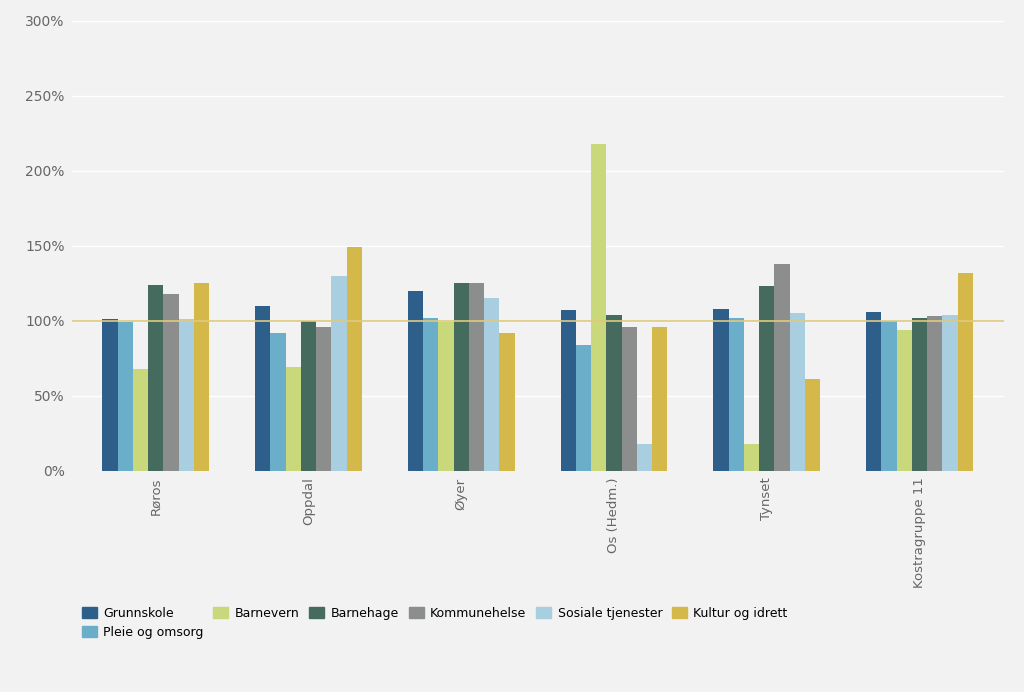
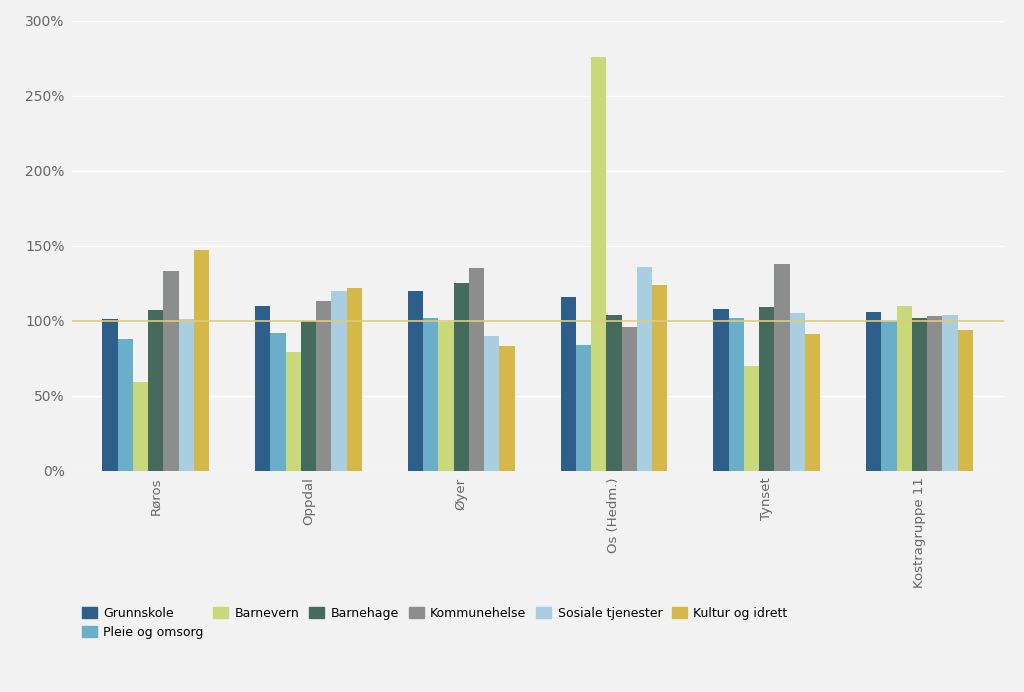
Pleie og omsorg/Røros: 99% -> 88%
Barnevern/Røros: 68% -> 59%
Barnehage/Røros: 124% -> 107%
Kommunehelse/Røros: 118% -> 133%
Kultur og idrett/Røros: 125% -> 147%
Barnevern/Oppdal: 69% -> 79%
Kommunehelse/Oppdal: 96% -> 113%
Sosiale tjenester/Oppdal: 130% -> 120%
Kultur og idrett/Oppdal: 149% -> 122%
Kommunehelse/Øyer: 125% -> 135%
Sosiale tjenester/Øyer: 115% -> 90%
Kultur og idrett/Øyer: 92% -> 83%
Grunnskole/Os (Hedm.): 107% -> 116%
Barnevern/Os (Hedm.): 218% -> 276%
Sosiale tjenester/Os (Hedm.): 18% -> 136%
Kultur og idrett/Os (Hedm.): 96% -> 124%
Barnevern/Tynset: 18% -> 70%
Barnehage/Tynset: 123% -> 109%
Kultur og idrett/Tynset: 61% -> 91%
Barnevern/Kostragruppe 11: 94% -> 110%
Kultur og idrett/Kostragruppe 11: 132% -> 94%
